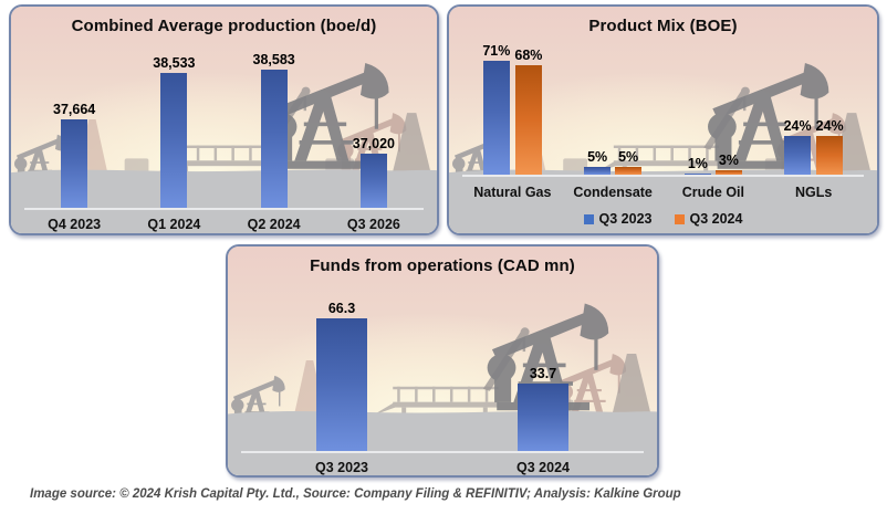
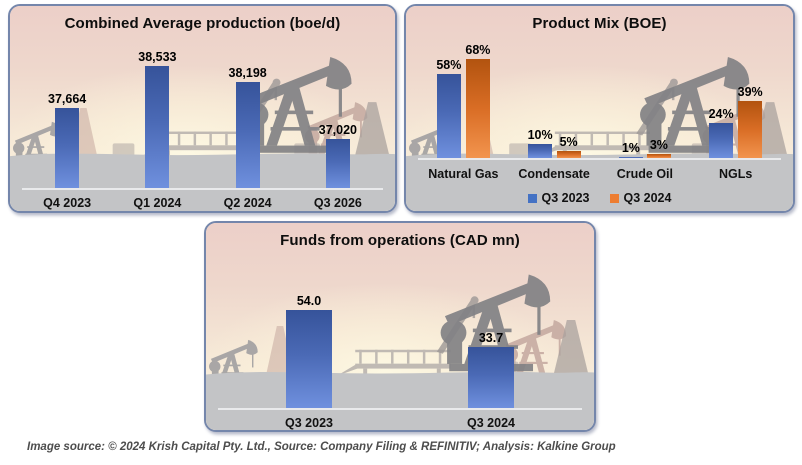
Combined Average production (boe/d)/Q2 2024: 38,583 -> 38,198
Product Mix (BOE)/Q3 2023/Natural Gas: 71% -> 58%
Product Mix (BOE)/Q3 2023/Condensate: 5% -> 10%
Product Mix (BOE)/Q3 2024/NGLs: 24% -> 39%
Funds from operations (CAD mn)/Q3 2023: 66.3 -> 54.0
